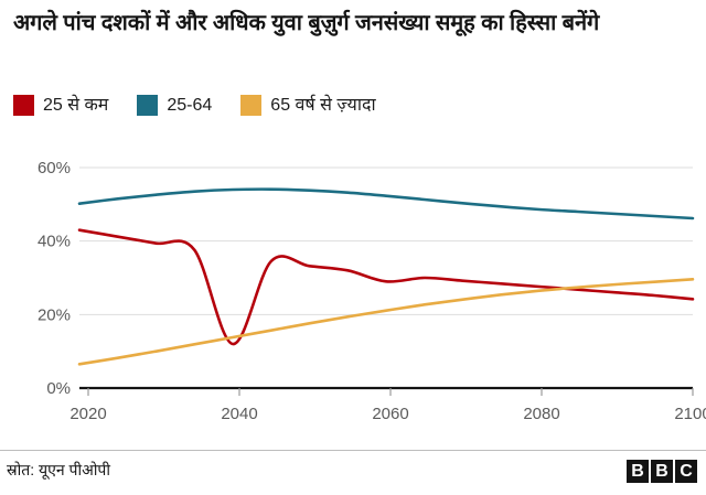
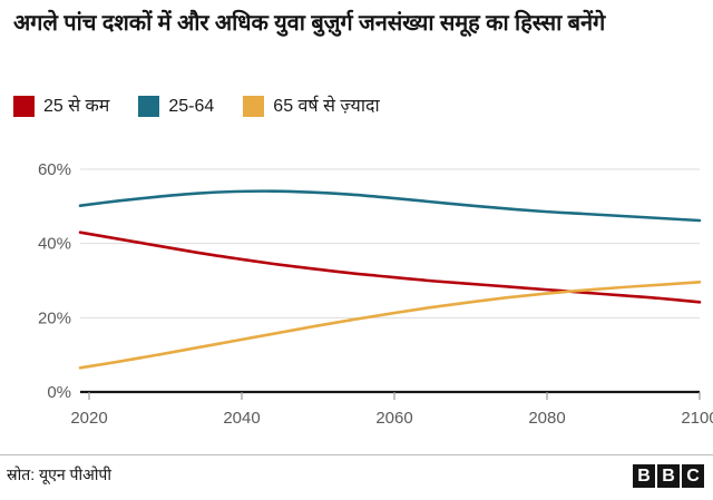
25 से कम/2040: 12% -> 36%
25 से कम/2060: 29% -> 31%
